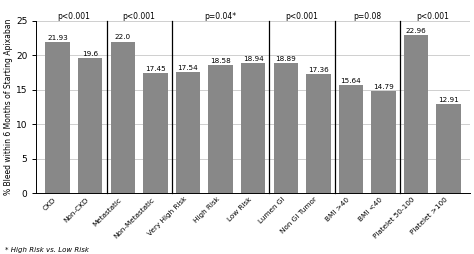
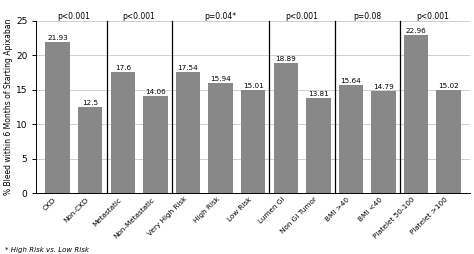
Non-CKD: 19.6 -> 12.5
Metastatic: 22.0 -> 17.6
Non-Metastatic: 17.45 -> 14.06
High Risk: 18.58 -> 15.94
Low Risk: 18.94 -> 15.01
Non GI Tumor: 17.36 -> 13.81
Platelet >100: 12.91 -> 15.02
